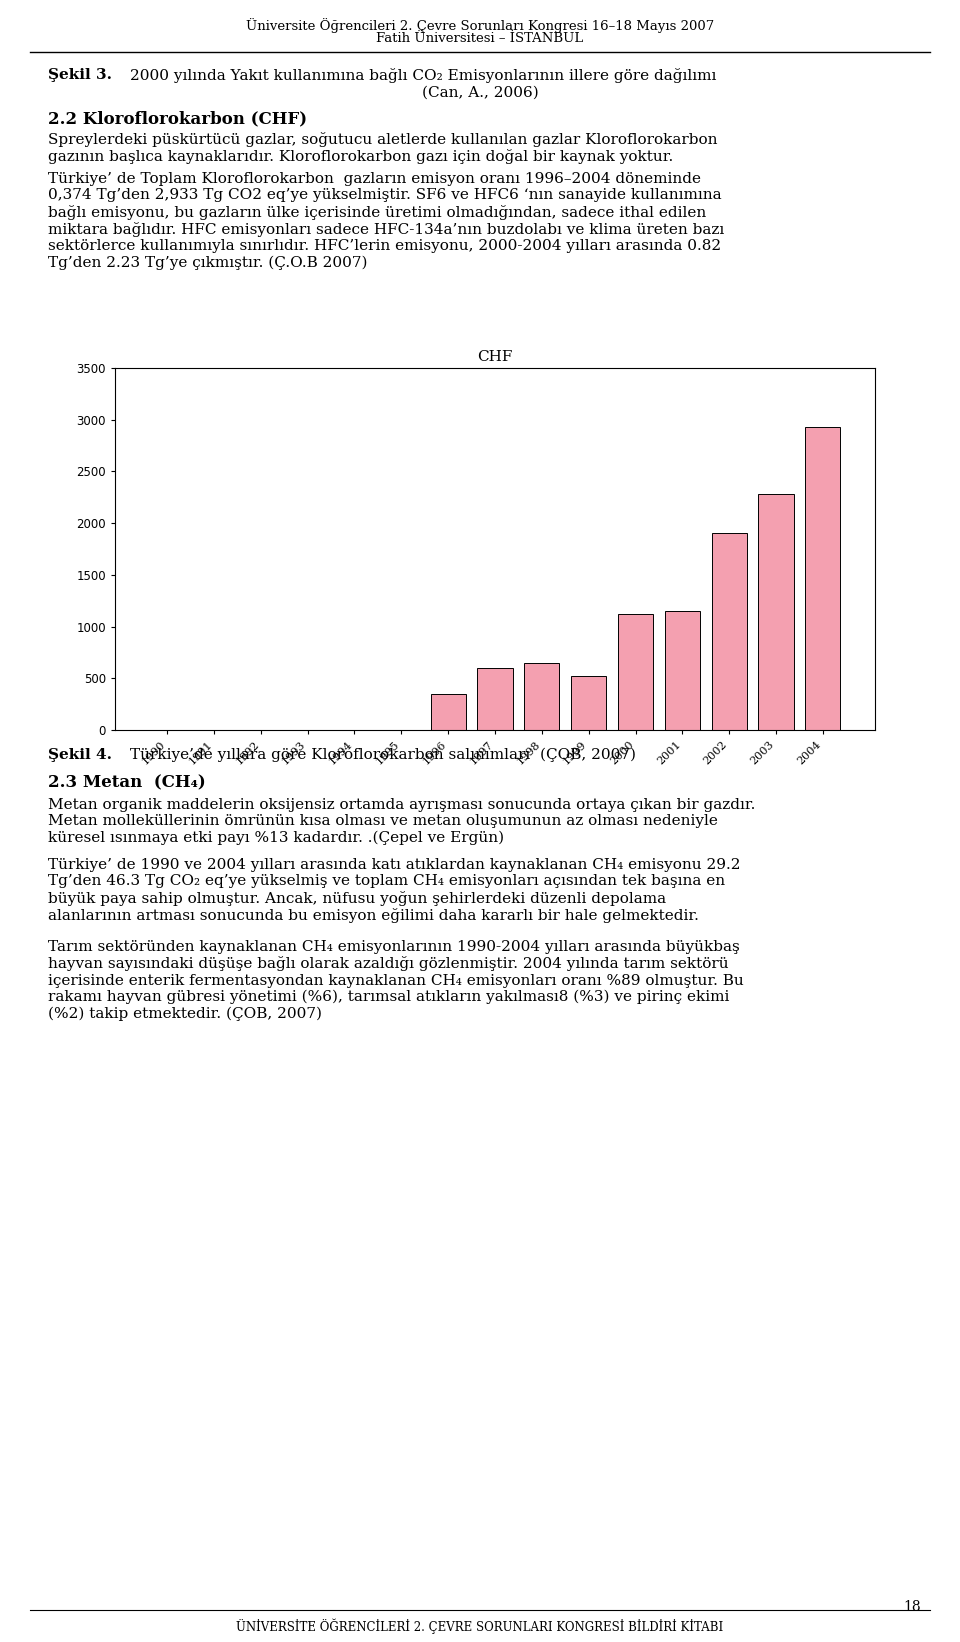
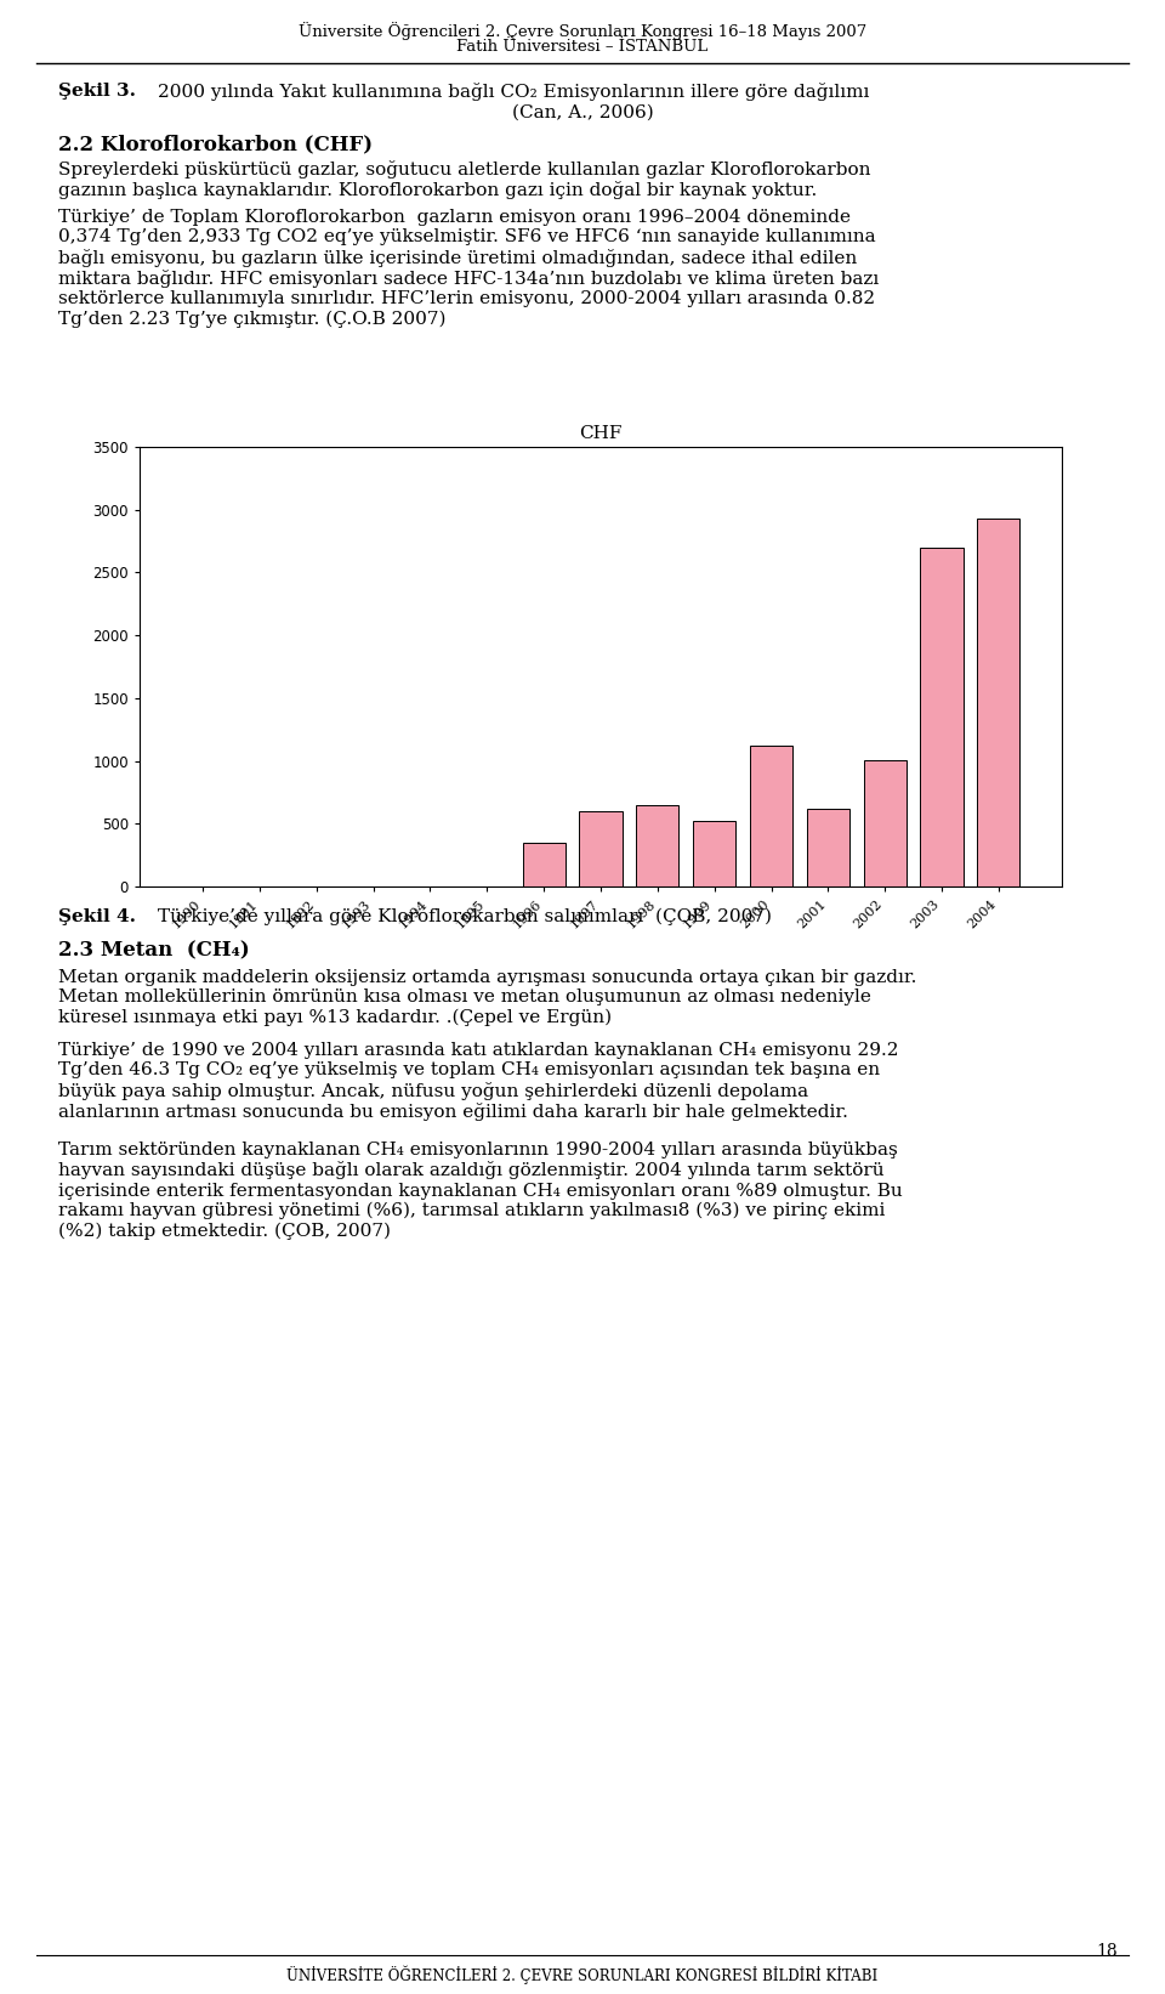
2001: 1150 -> 620
2002: 1900 -> 1010
2003: 2280 -> 2700
